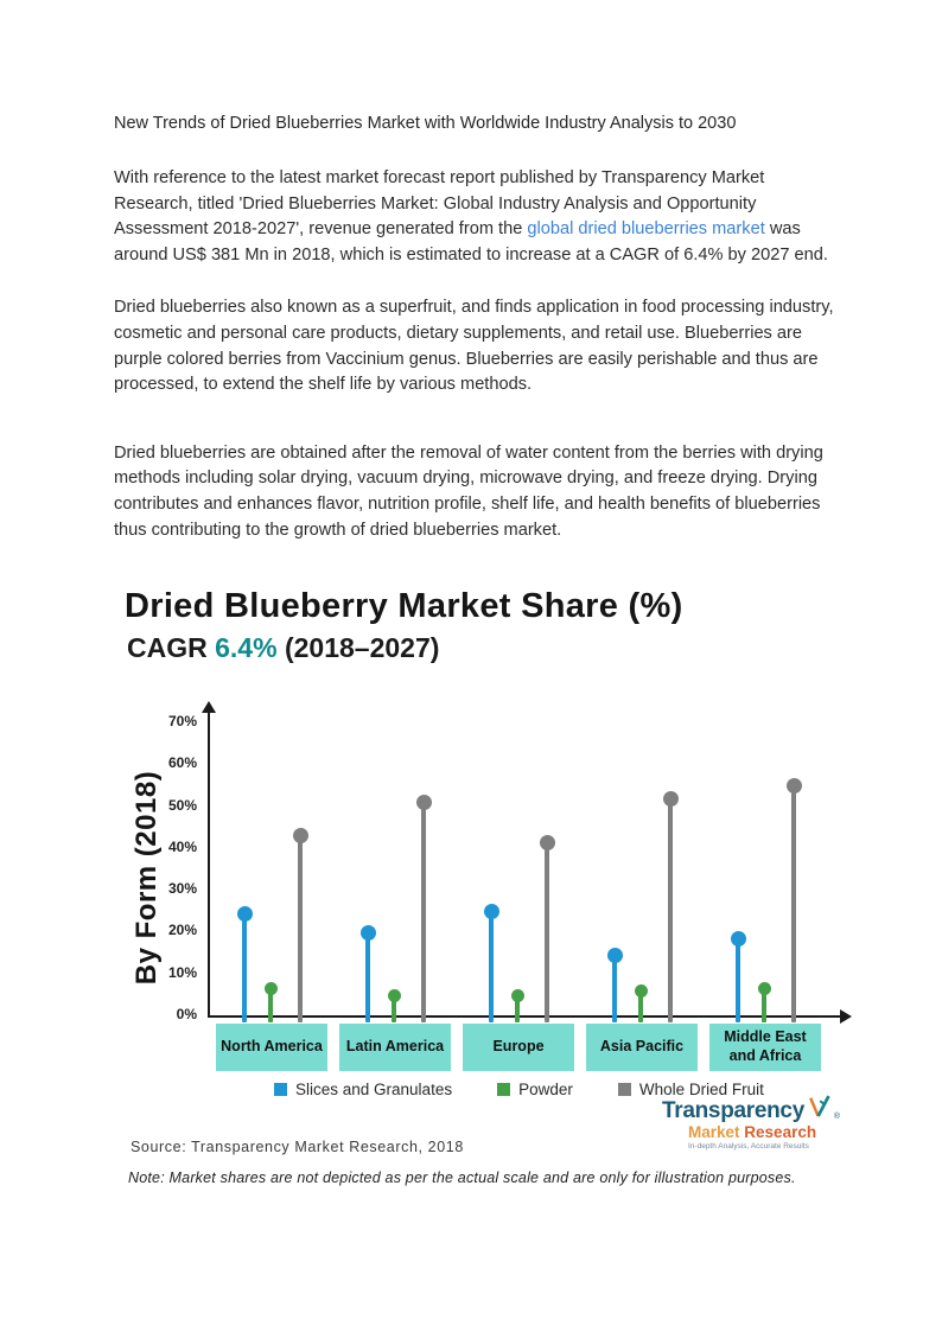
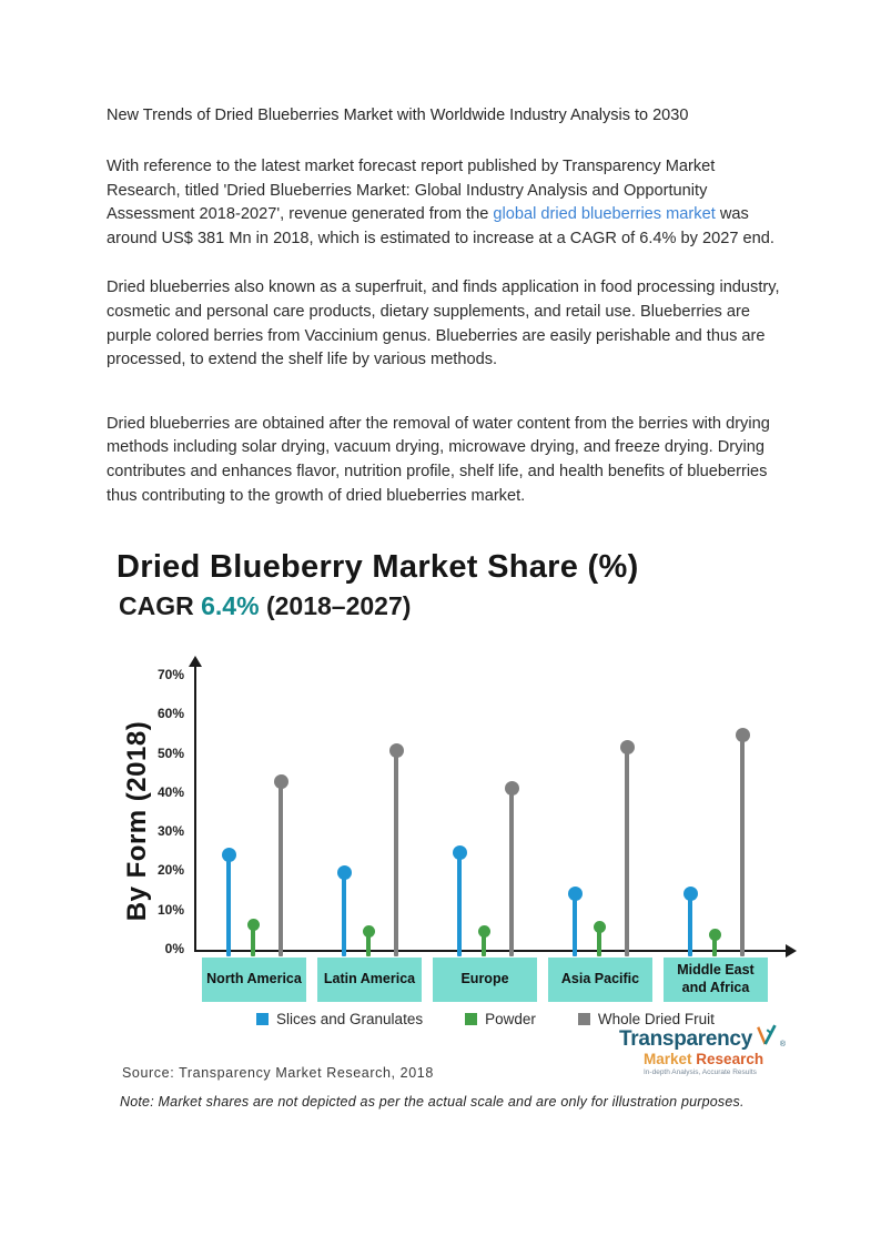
Slices and Granulates/Middle East and Africa: 20% -> 16%
Powder/Middle East and Africa: 8% -> 6%
